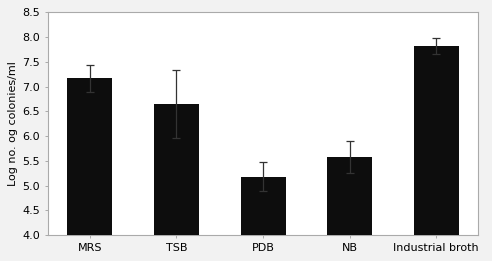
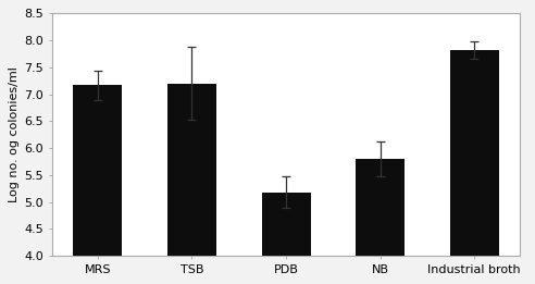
TSB: 6.65 -> 7.20
NB: 5.58 -> 5.80
